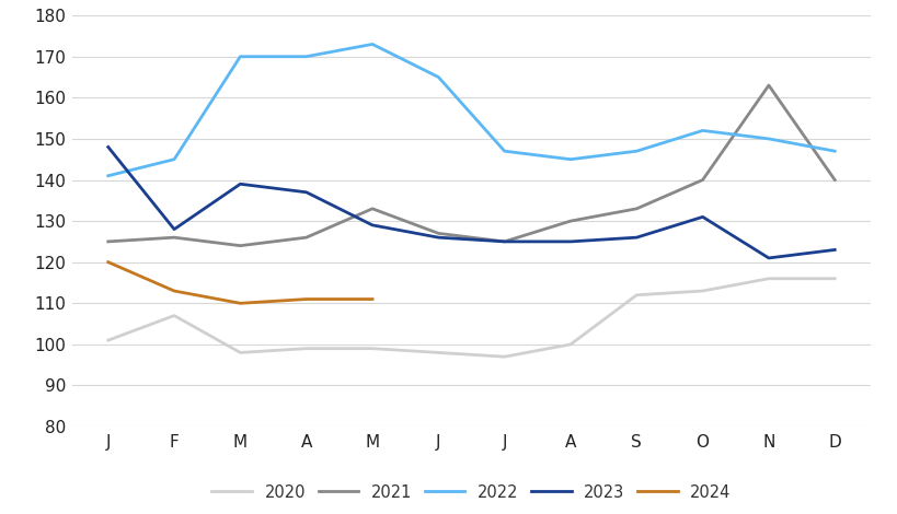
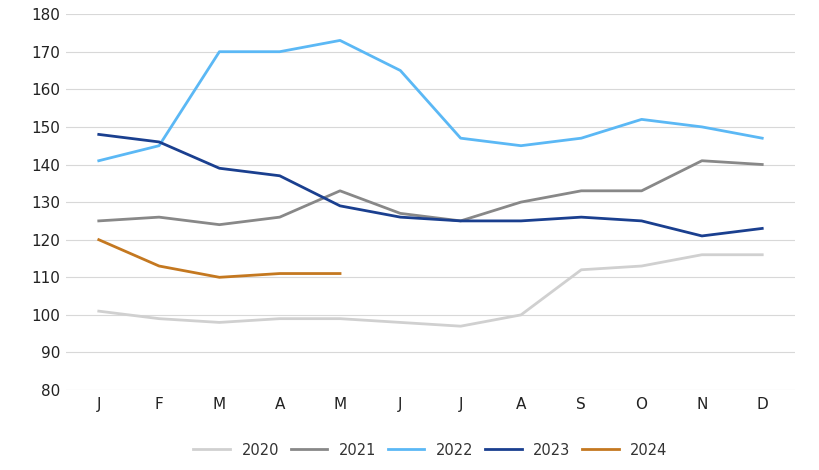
2020/F: 107 -> 99
2023/F: 128 -> 146
2021/O: 140 -> 133
2023/O: 131 -> 125
2021/N: 163 -> 141
